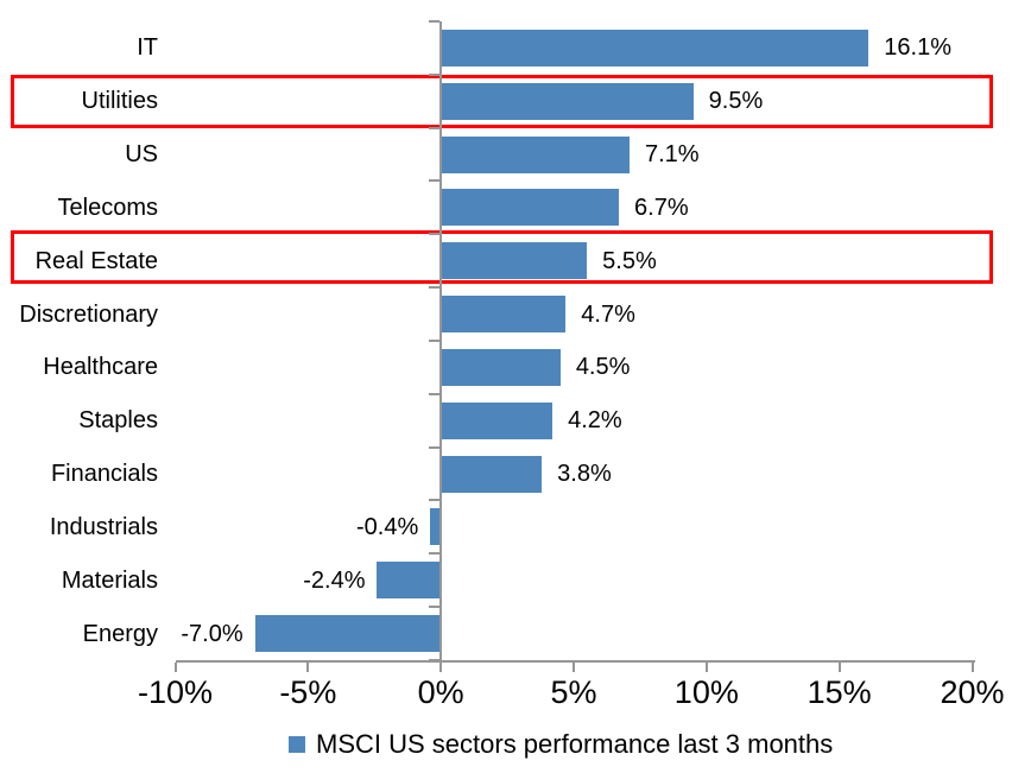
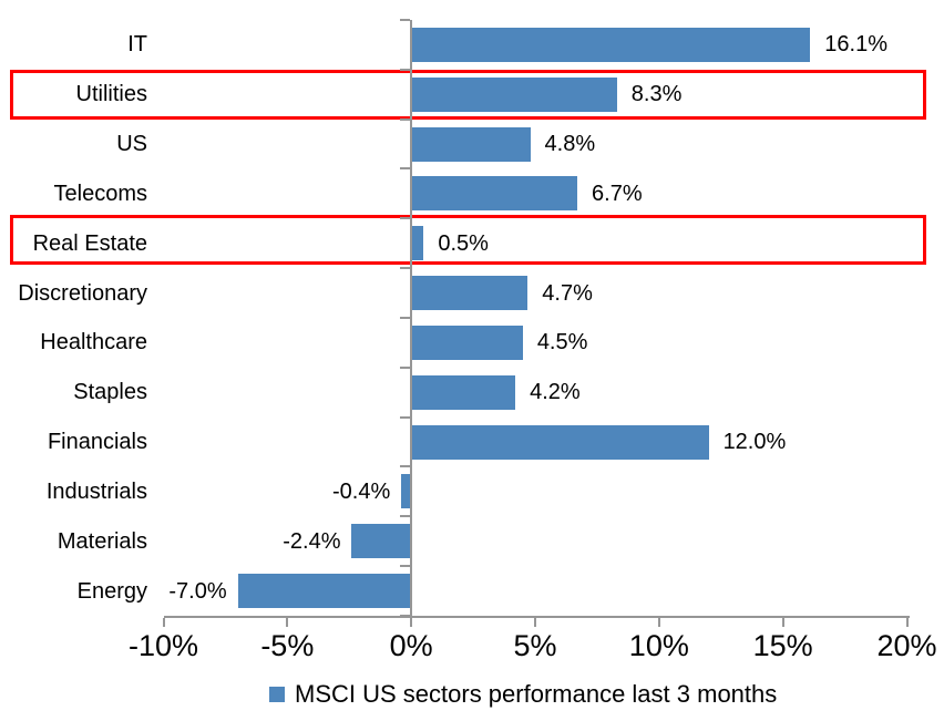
Utilities: 9.5% -> 8.3%
US: 7.1% -> 4.8%
Real Estate: 5.5% -> 0.5%
Financials: 3.8% -> 12.0%
